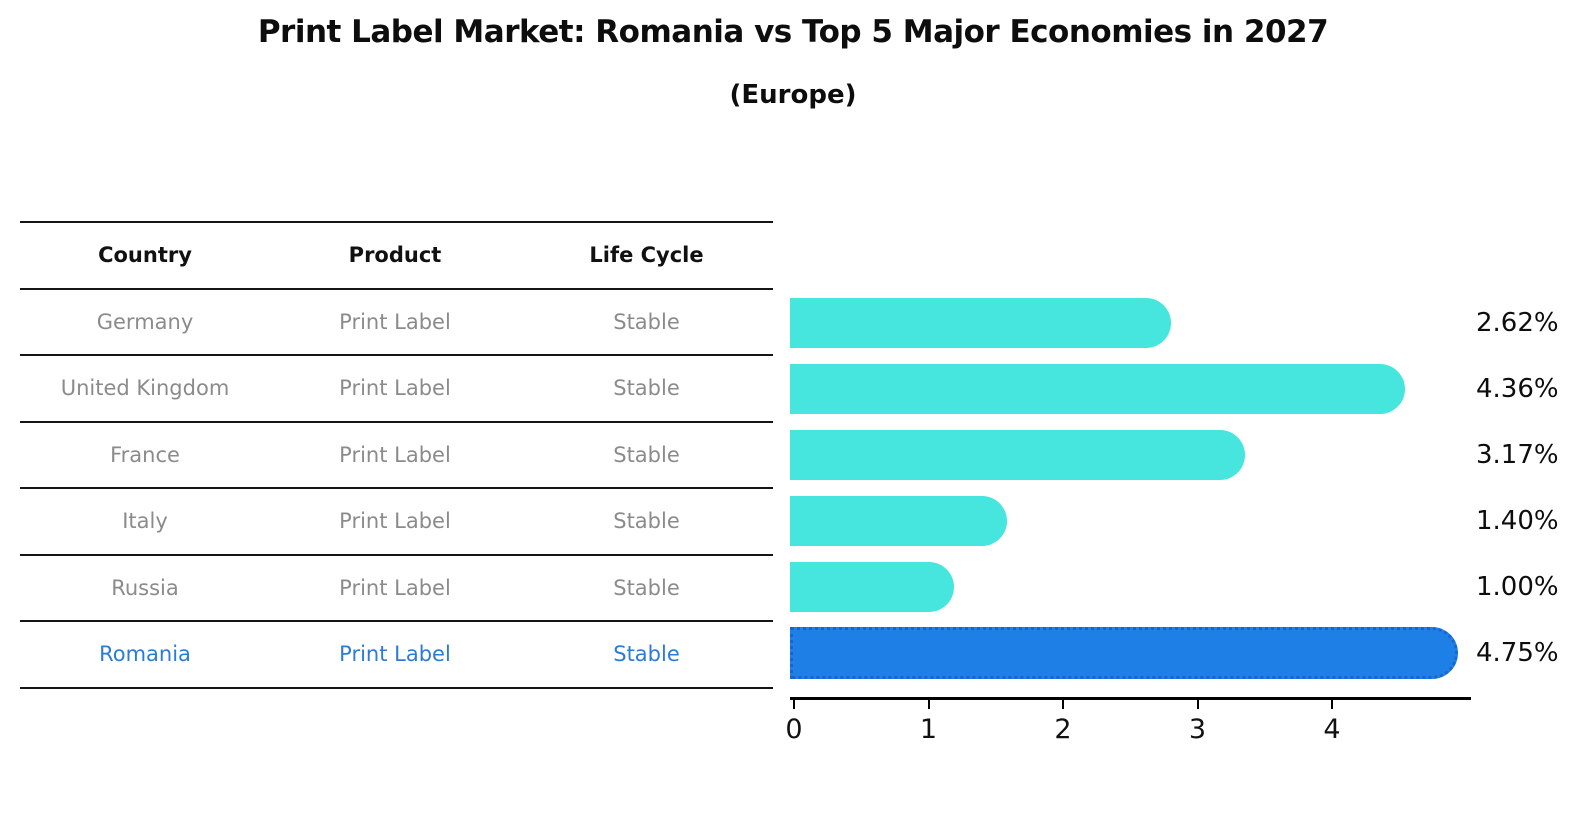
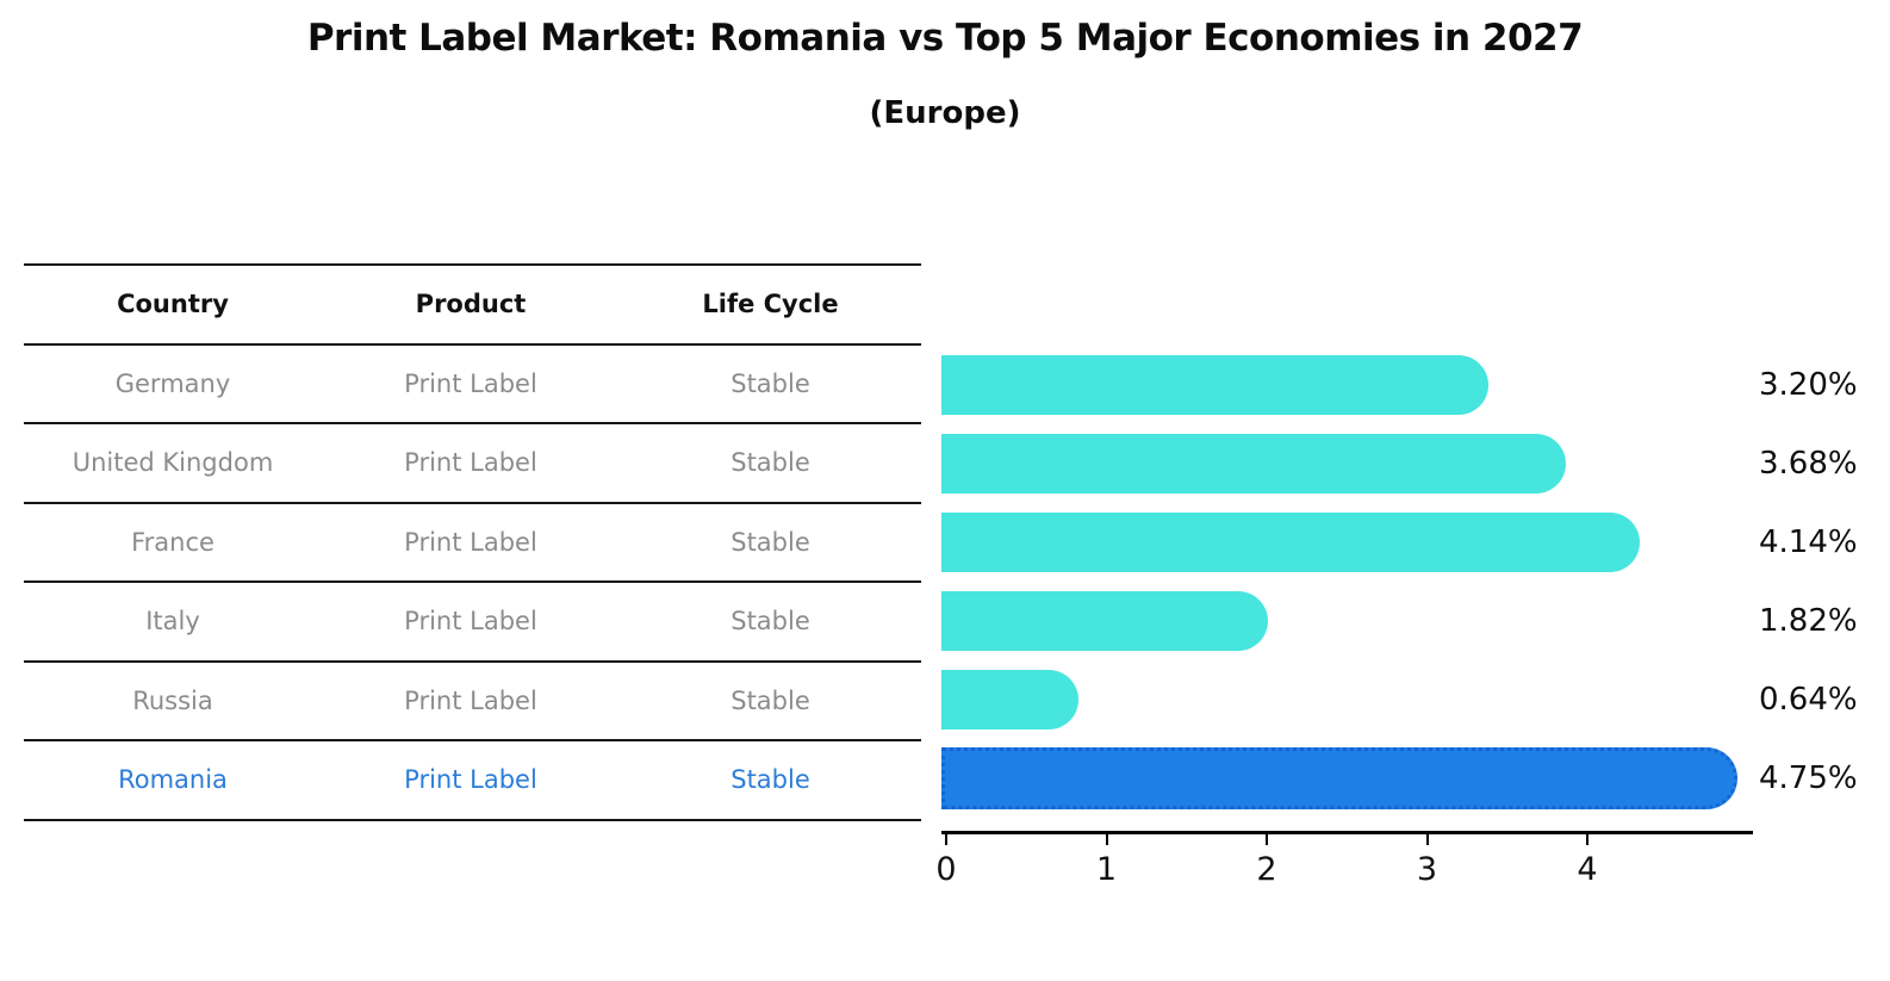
Germany: 2.62% -> 3.20%
United Kingdom: 4.36% -> 3.68%
France: 3.17% -> 4.14%
Italy: 1.40% -> 1.82%
Russia: 1.00% -> 0.64%
